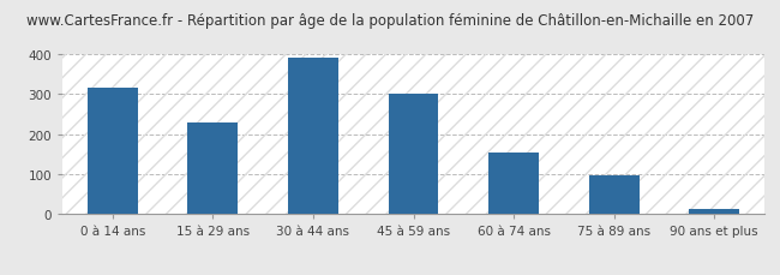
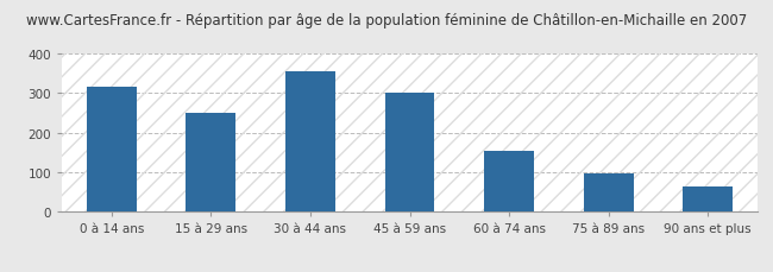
15 à 29 ans: 230 -> 250
30 à 44 ans: 390 -> 355
90 ans et plus: 13 -> 65
